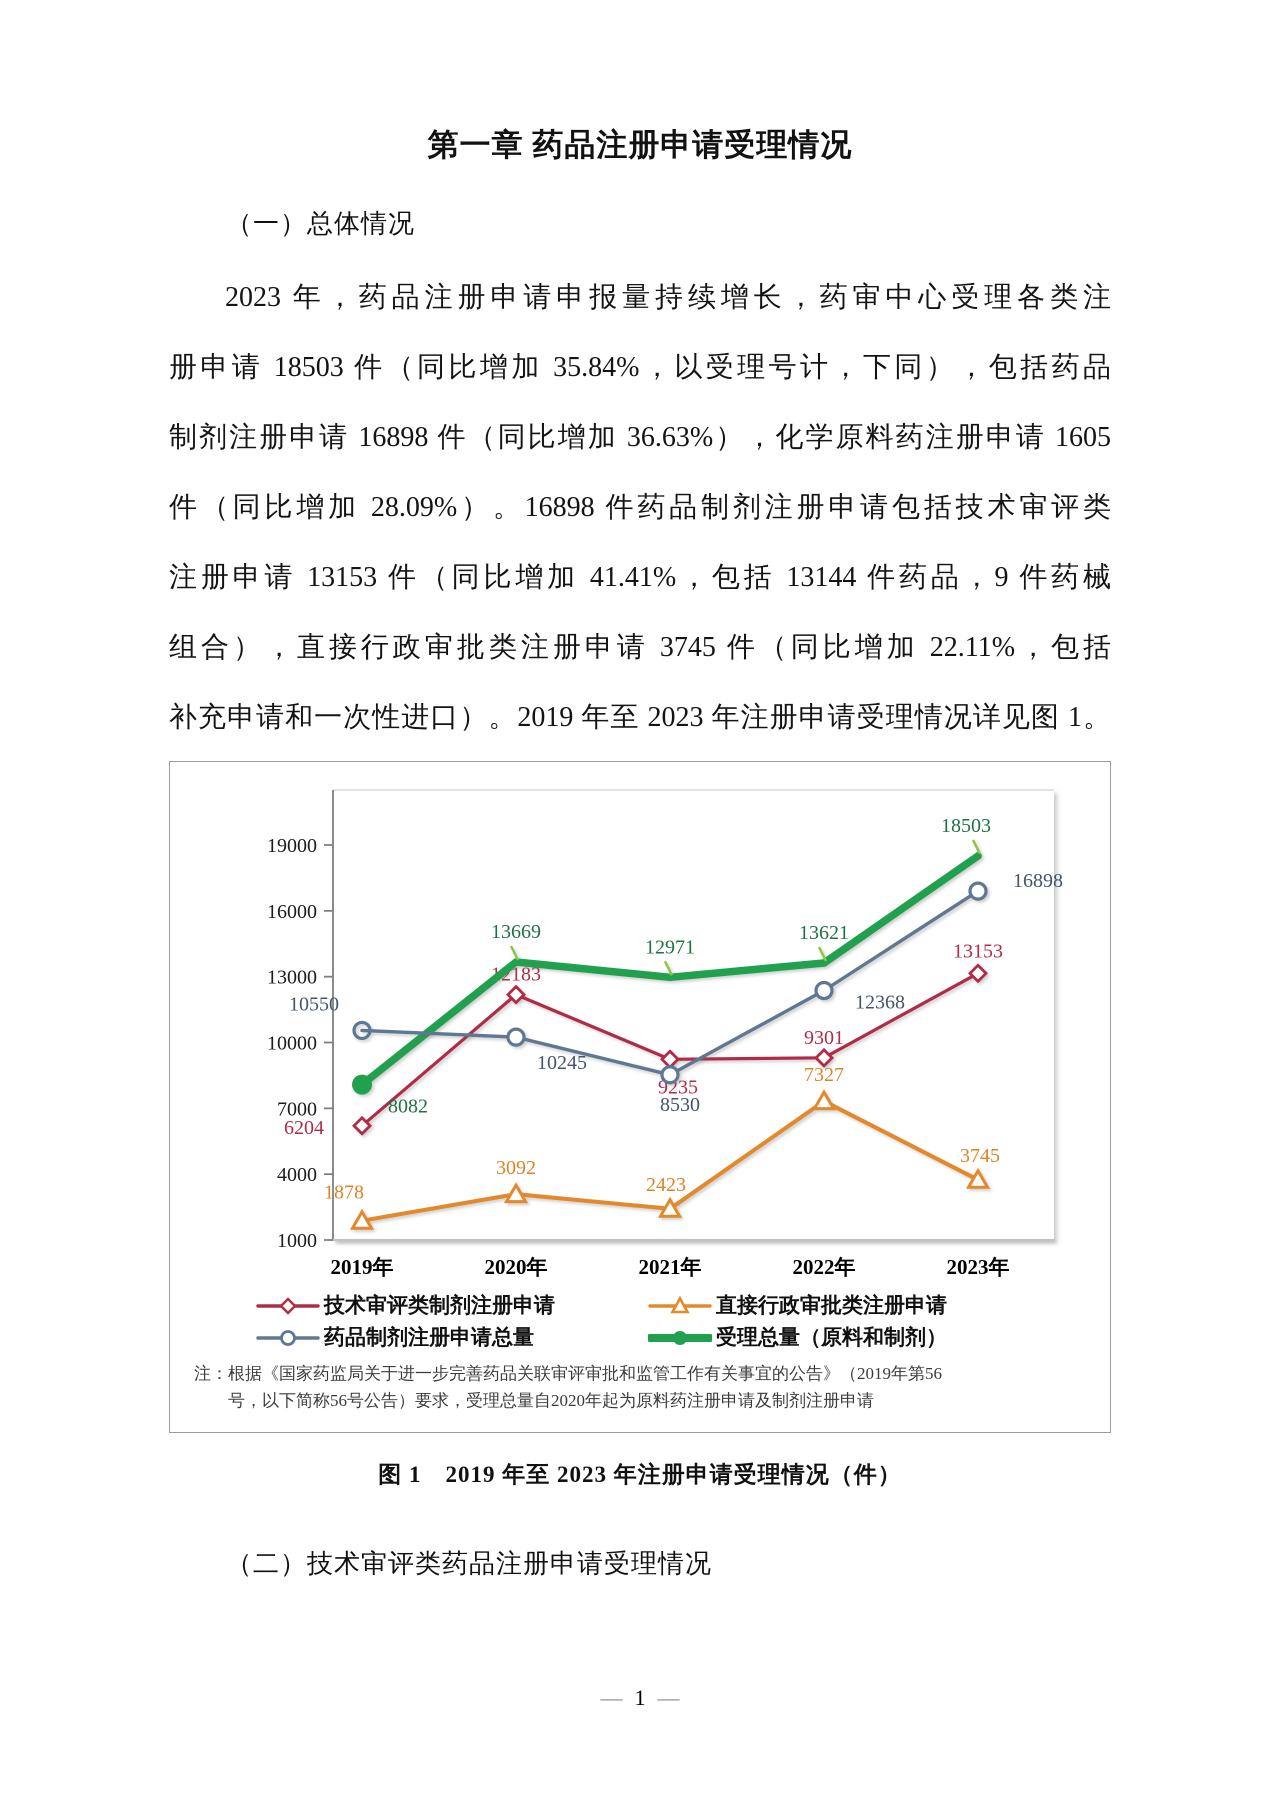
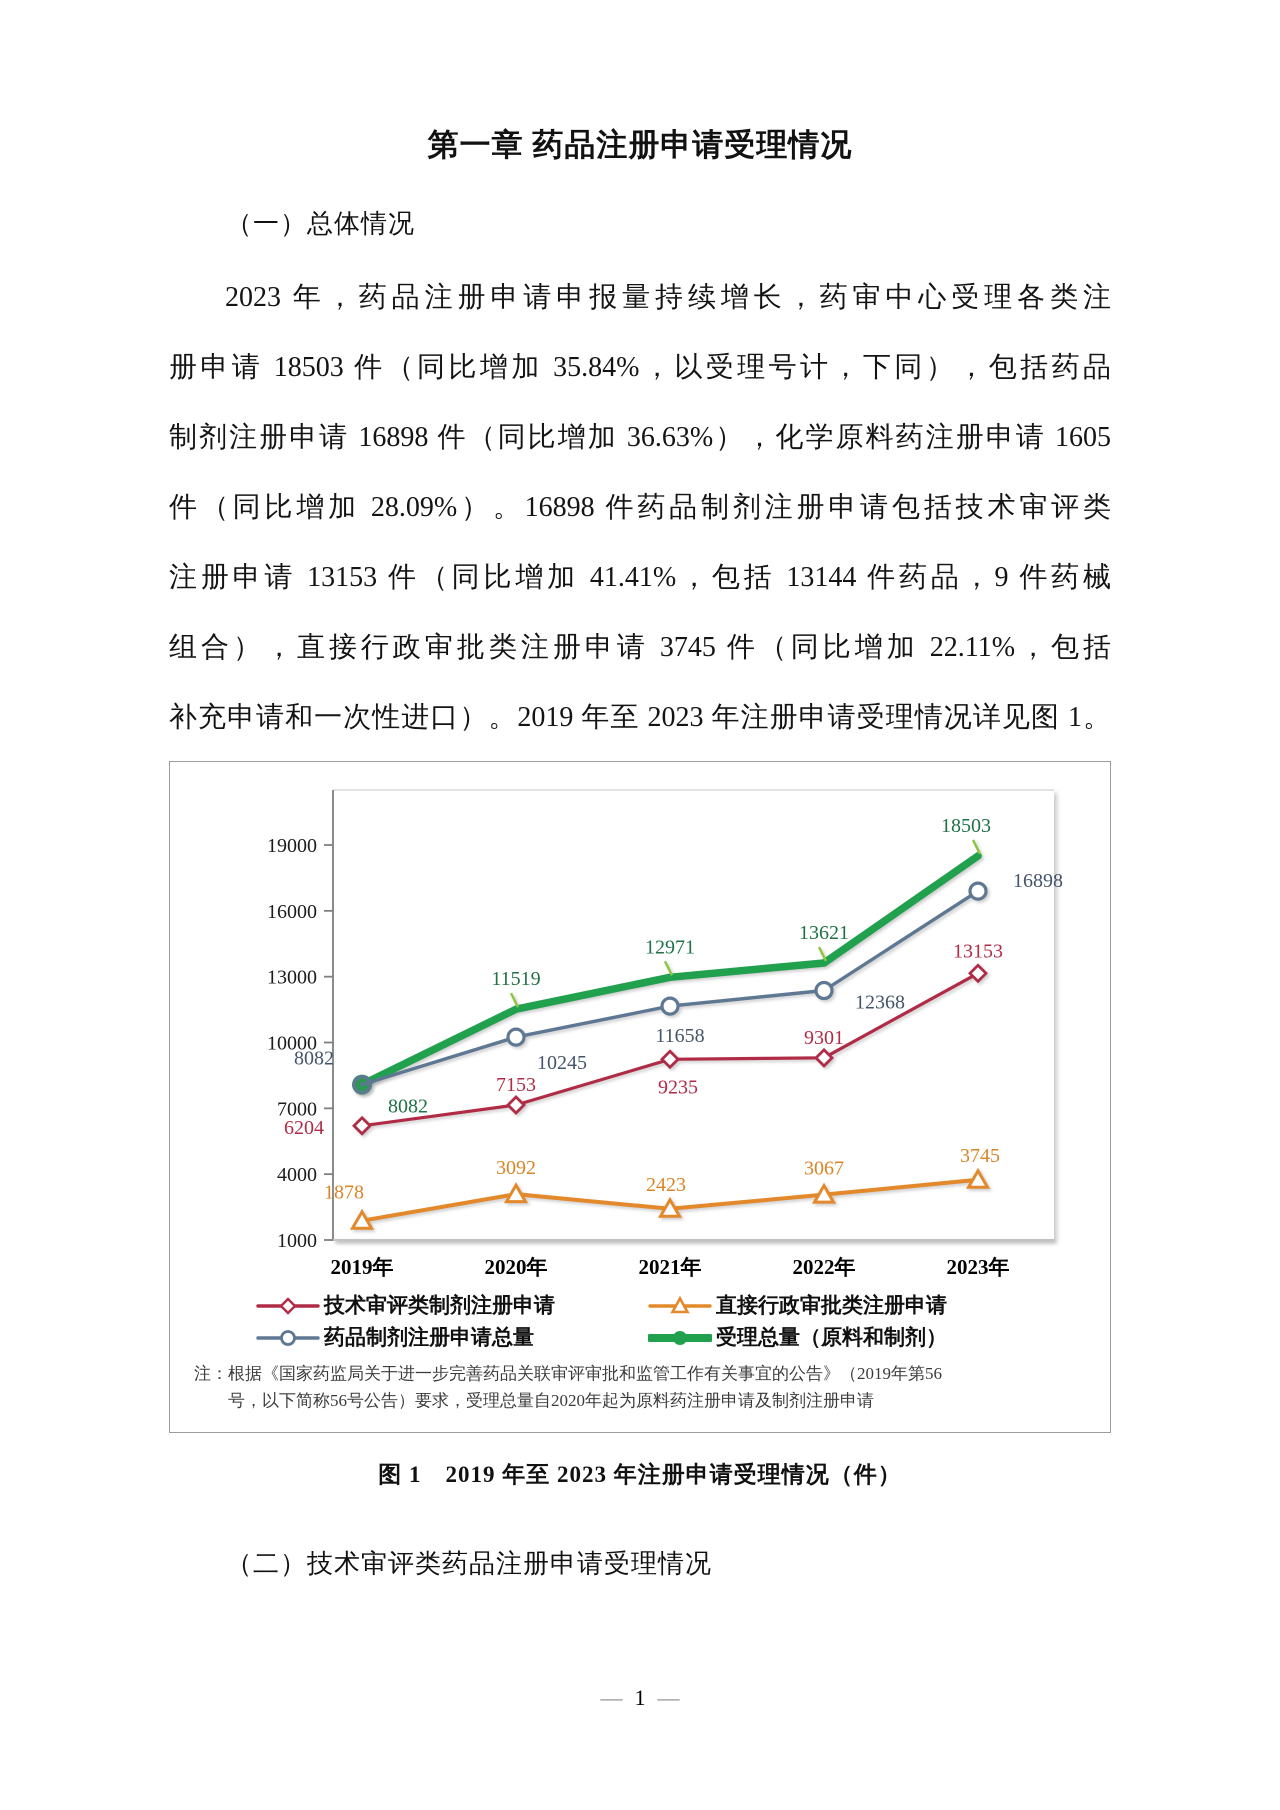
药品制剂注册申请总量/2019年: 10550 -> 8082
技术审评类制剂注册申请/2020年: 12183 -> 7153
受理总量（原料和制剂）/2020年: 13669 -> 11519
药品制剂注册申请总量/2021年: 8530 -> 11658
直接行政审批类注册申请/2022年: 7327 -> 3067
